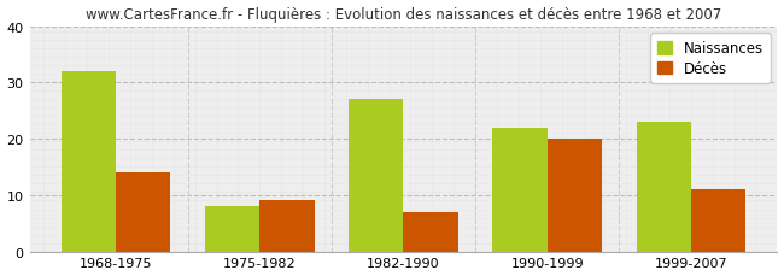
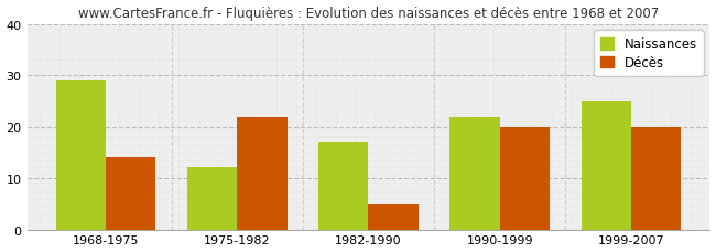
Naissances/1968-1975: 32 -> 29
Naissances/1975-1982: 8 -> 12
Décès/1975-1982: 9 -> 22
Naissances/1982-1990: 27 -> 17
Décès/1982-1990: 7 -> 5
Naissances/1999-2007: 23 -> 25
Décès/1999-2007: 11 -> 20
